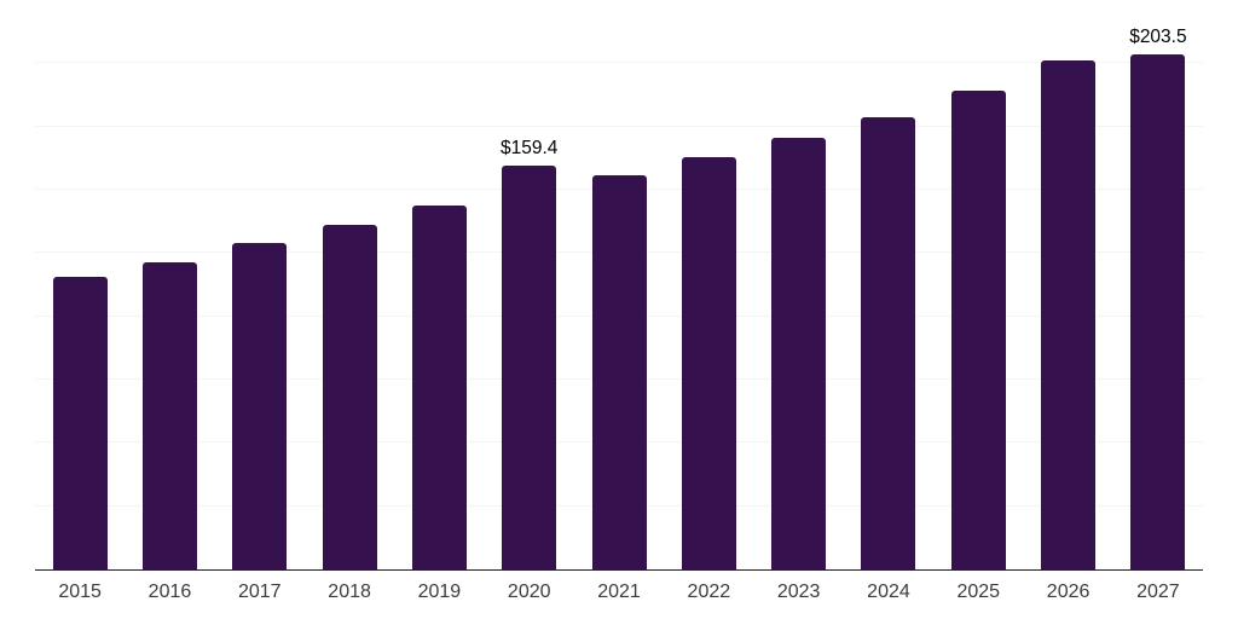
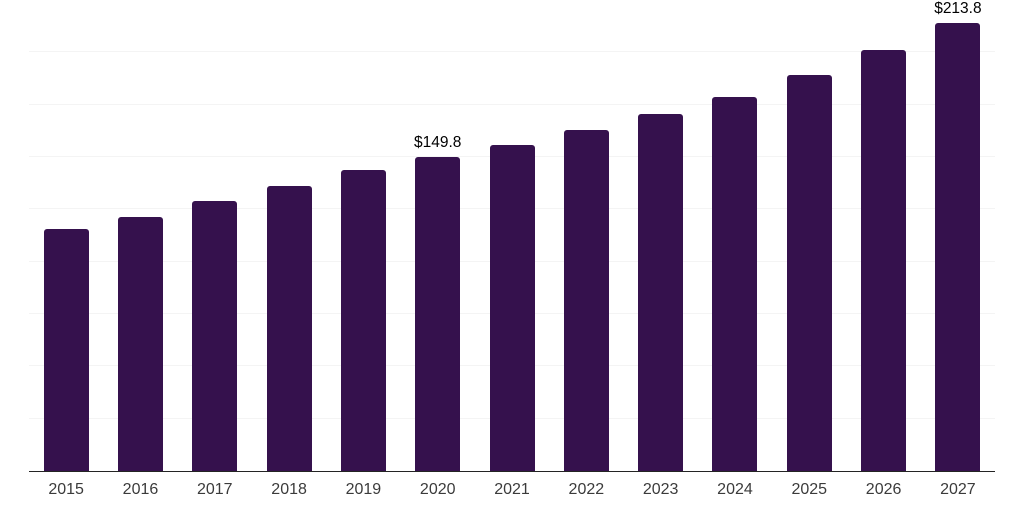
2020: $159.4 -> $149.8
2027: $203.5 -> $213.8
